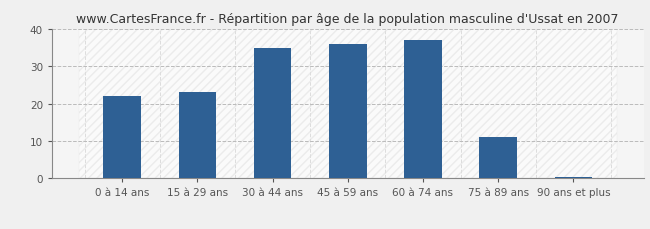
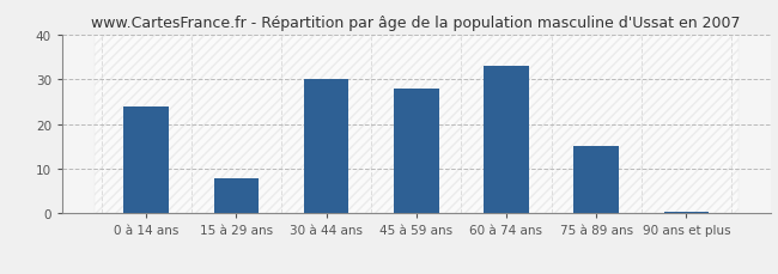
0 à 14 ans: 22.0 -> 24.0
15 à 29 ans: 23.0 -> 8.0
30 à 44 ans: 35.0 -> 30.0
45 à 59 ans: 36.0 -> 28.0
60 à 74 ans: 37.0 -> 33.0
75 à 89 ans: 11.0 -> 15.0
